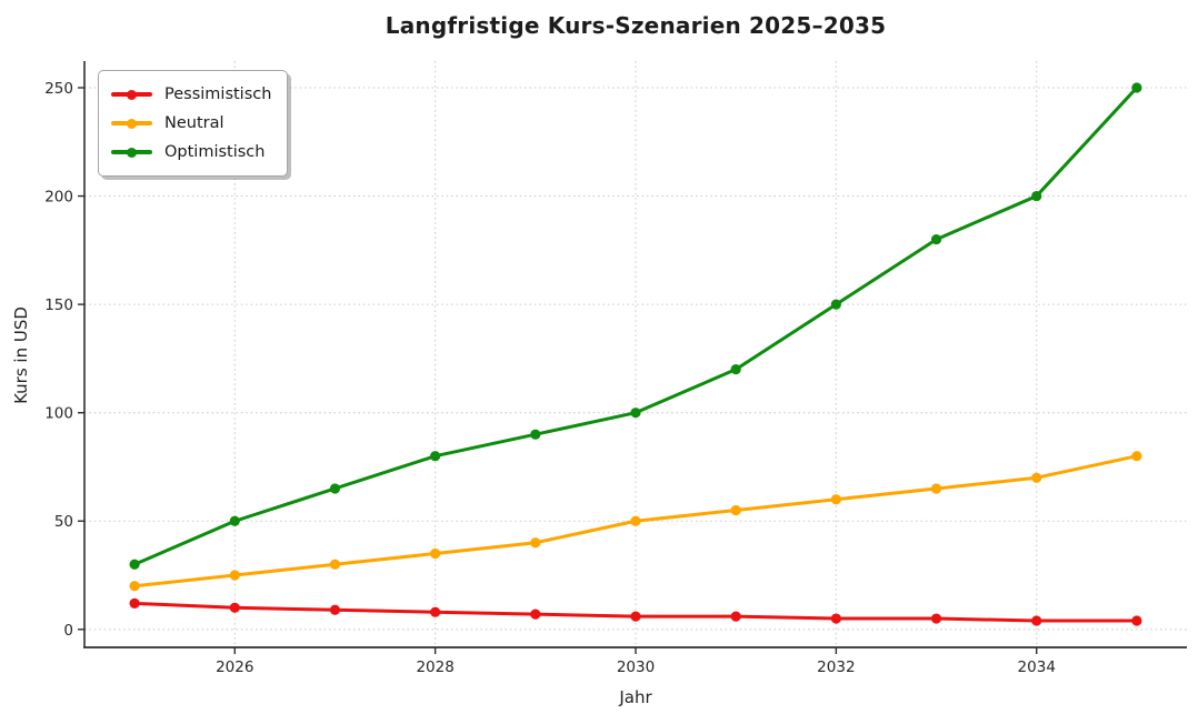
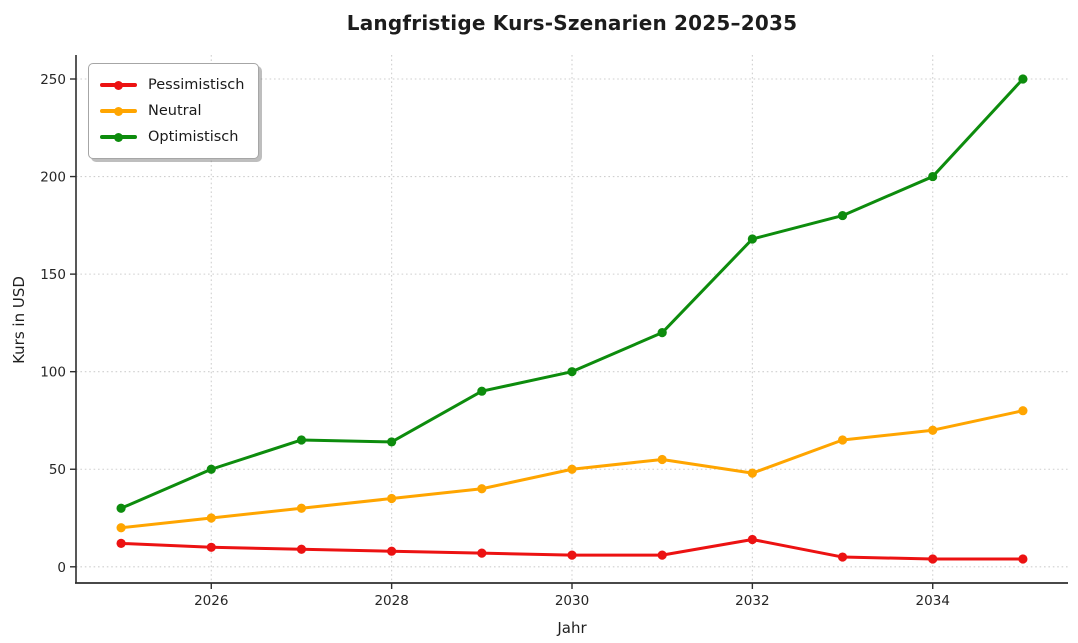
Optimistisch/2028: 80 -> 64
Pessimistisch/2032: 5 -> 14
Neutral/2032: 60 -> 48
Optimistisch/2032: 150 -> 168
